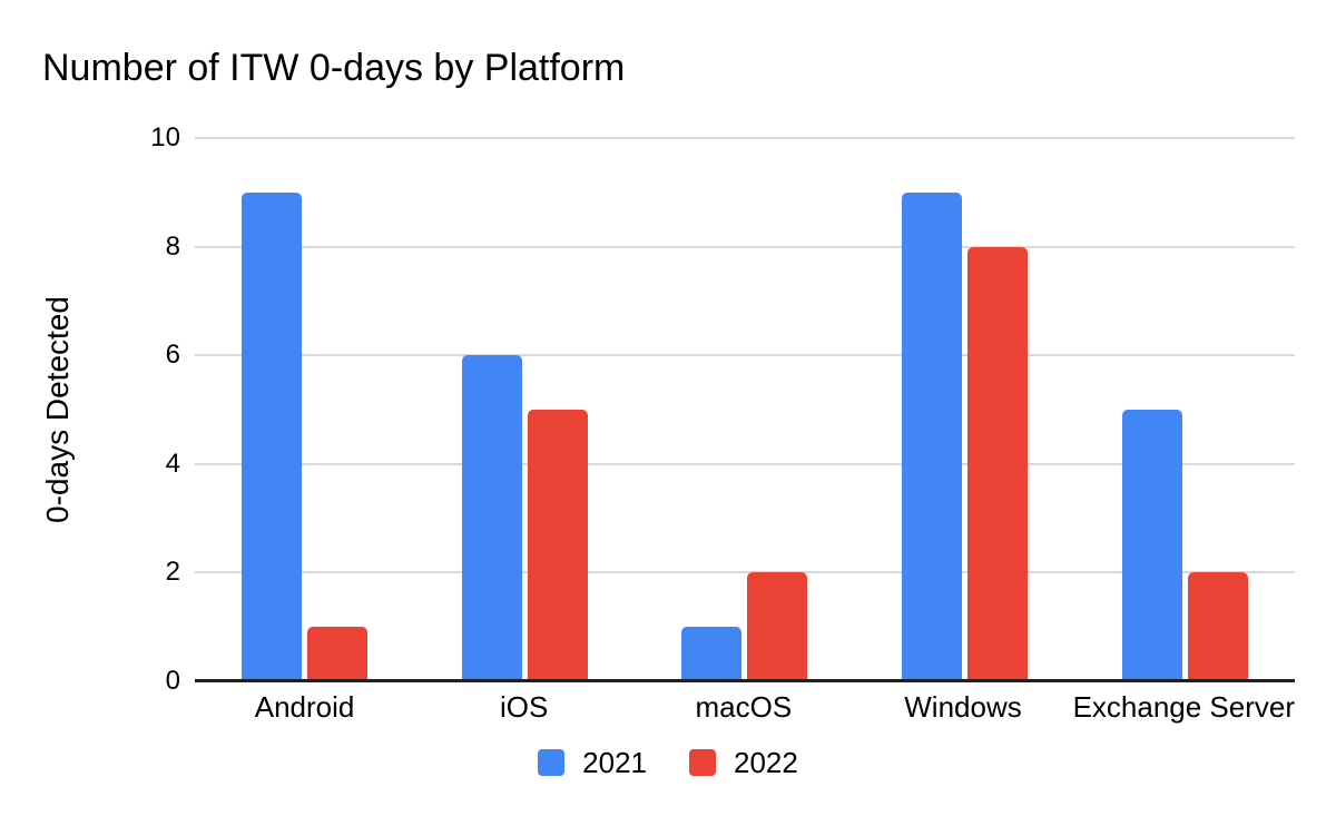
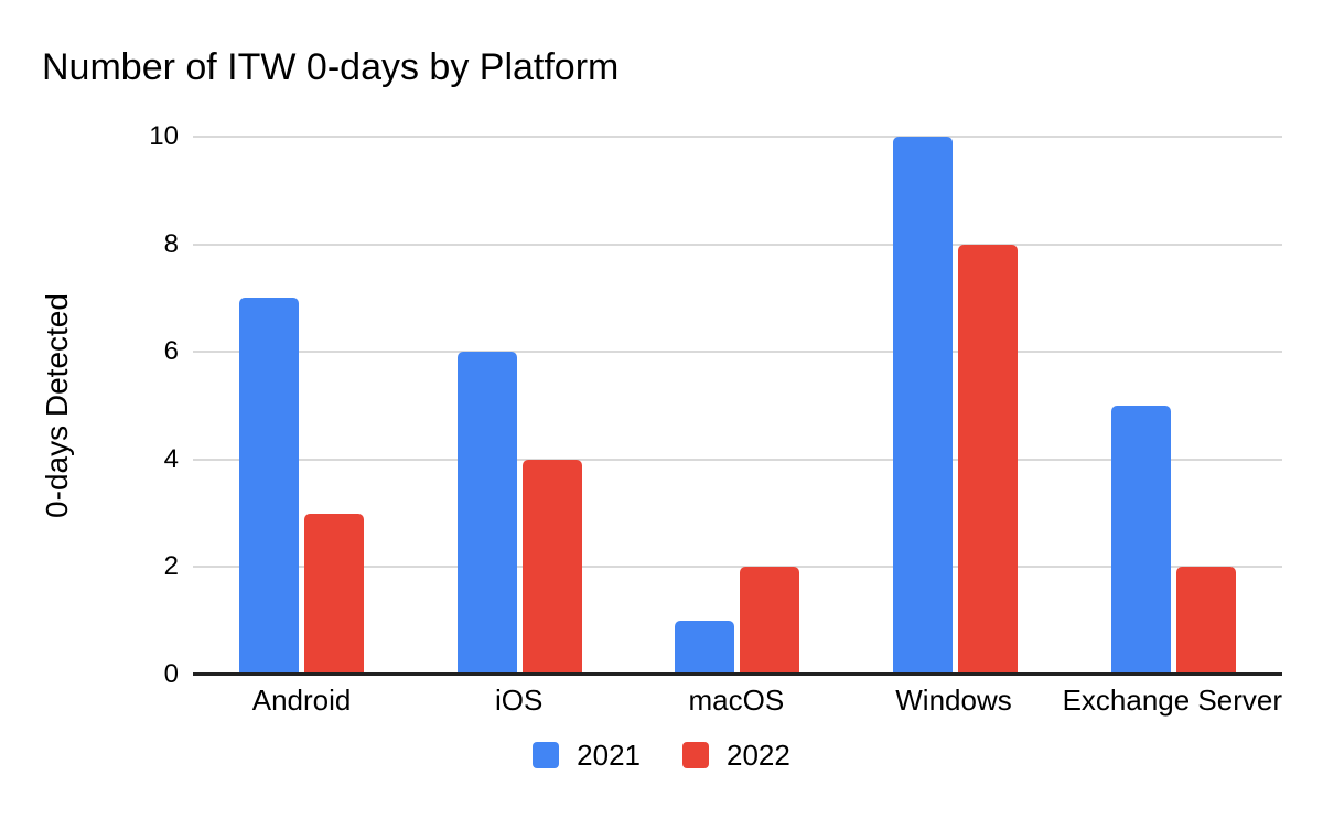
2021/Android: 9 -> 7
2022/Android: 1 -> 3
2022/iOS: 5 -> 4
2021/Windows: 9 -> 10
